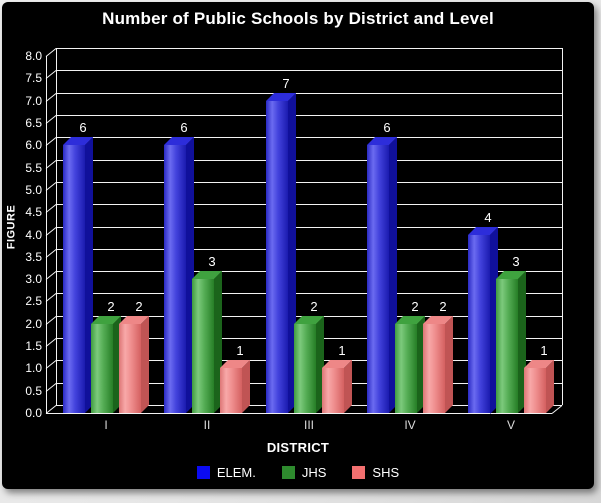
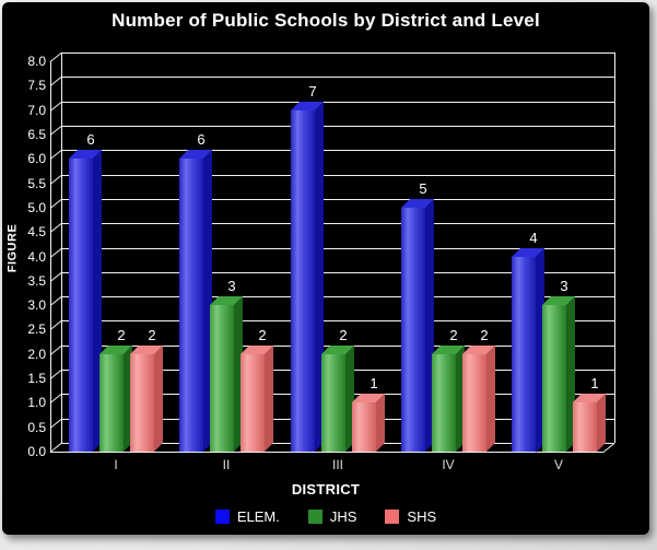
SHS/II: 1 -> 2
ELEM./IV: 6 -> 5
